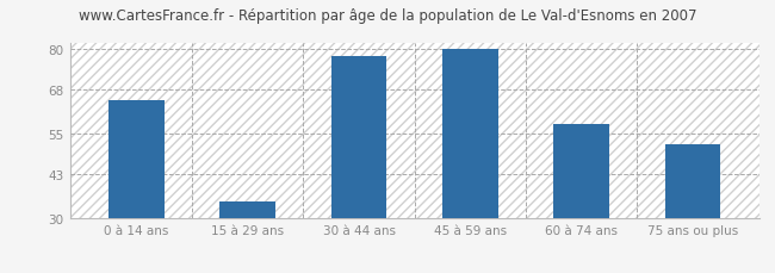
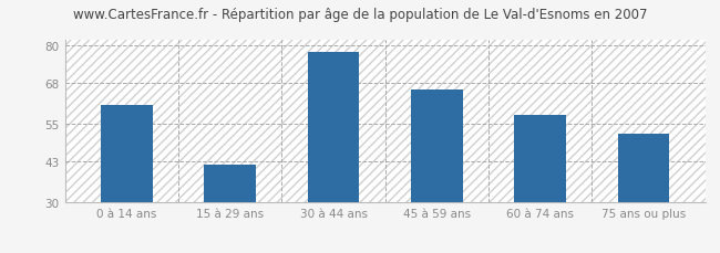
0 à 14 ans: 65 -> 61
15 à 29 ans: 35 -> 42
45 à 59 ans: 80 -> 66
